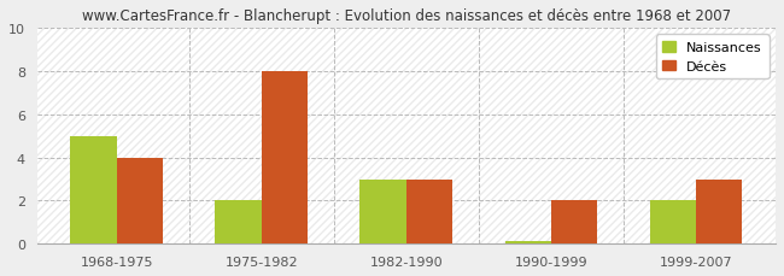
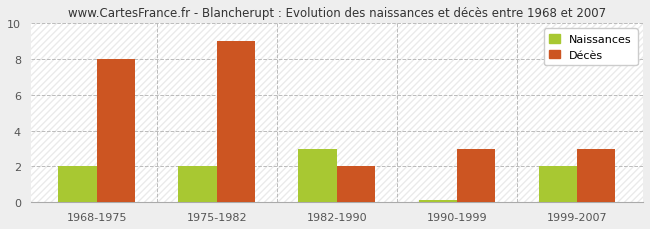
Naissances/1968-1975: 5.0 -> 2.0
Décès/1968-1975: 4 -> 8
Décès/1975-1982: 8 -> 9
Décès/1982-1990: 3 -> 2
Décès/1990-1999: 2 -> 3
